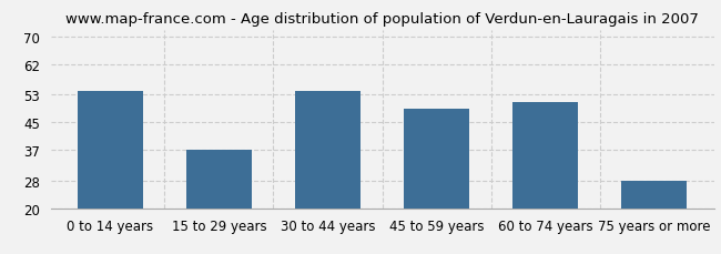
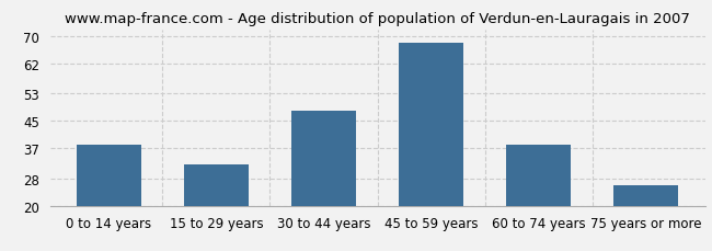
0 to 14 years: 54 -> 38
15 to 29 years: 37 -> 32
30 to 44 years: 54 -> 48
45 to 59 years: 49 -> 68
60 to 74 years: 51 -> 38
75 years or more: 28 -> 26
